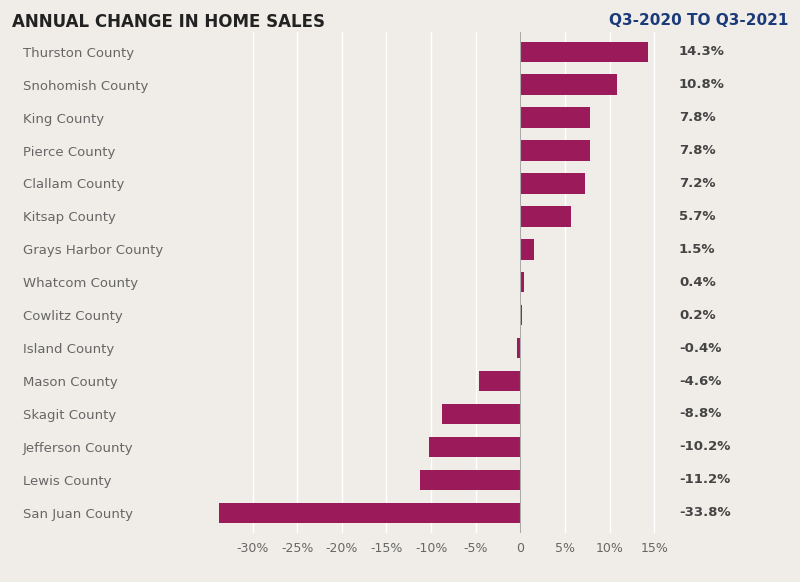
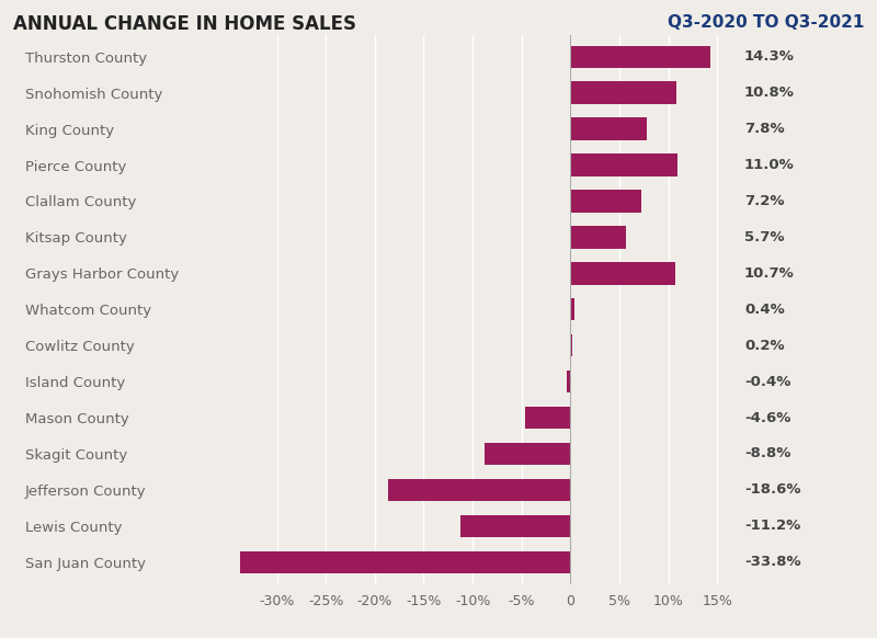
Pierce County: 7.8% -> 11.0%
Grays Harbor County: 1.5% -> 10.7%
Jefferson County: -10.2% -> -18.6%
